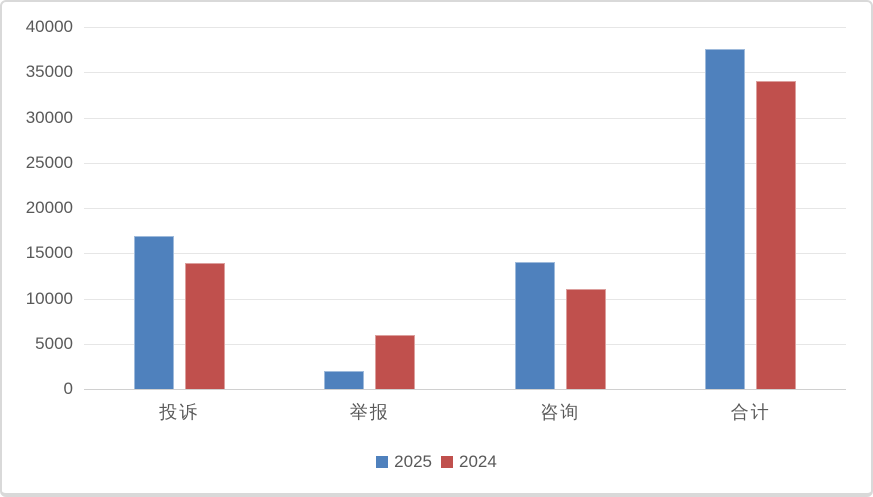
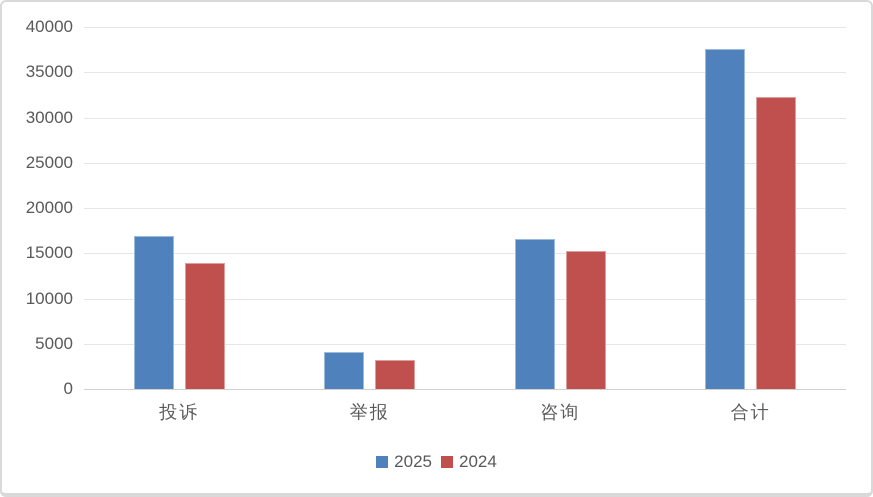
2025/举报: 2000 -> 4000
2024/举报: 6000 -> 3000
2025/咨询: 14000 -> 17000
2024/咨询: 11000 -> 15000
2024/合计: 34000 -> 32000
